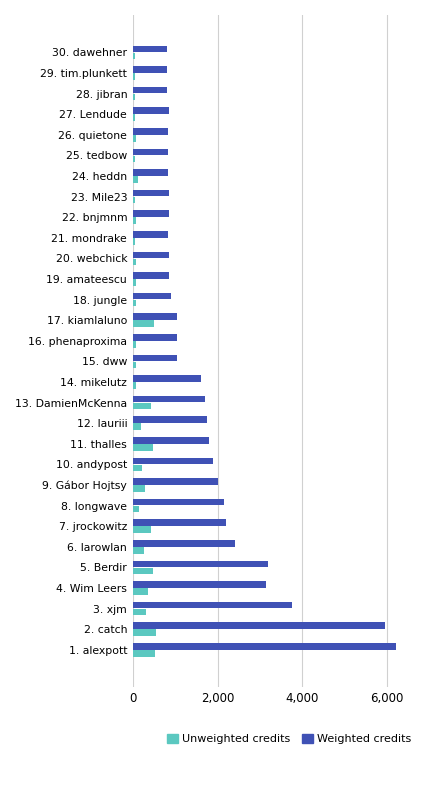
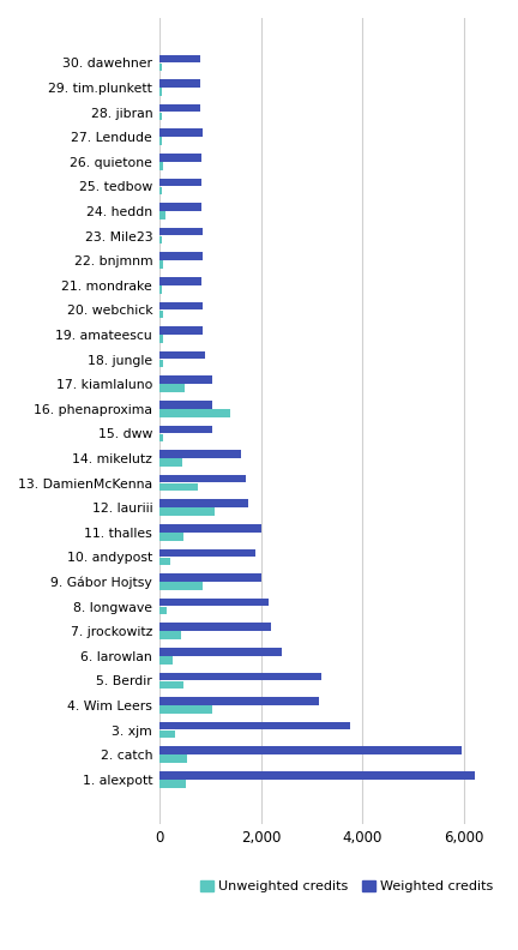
Unweighted credits/16. phenaproxima: 80 -> 1,400
Unweighted credits/14. mikelutz: 70 -> 450
Unweighted credits/13. DamienMcKenna: 420 -> 750
Unweighted credits/12. lauriii: 200 -> 1,100
Weighted credits/11. thalles: 1,800 -> 2,000
Unweighted credits/9. Gábor Hojtsy: 290 -> 850
Unweighted credits/4. Wim Leers: 360 -> 1,050
